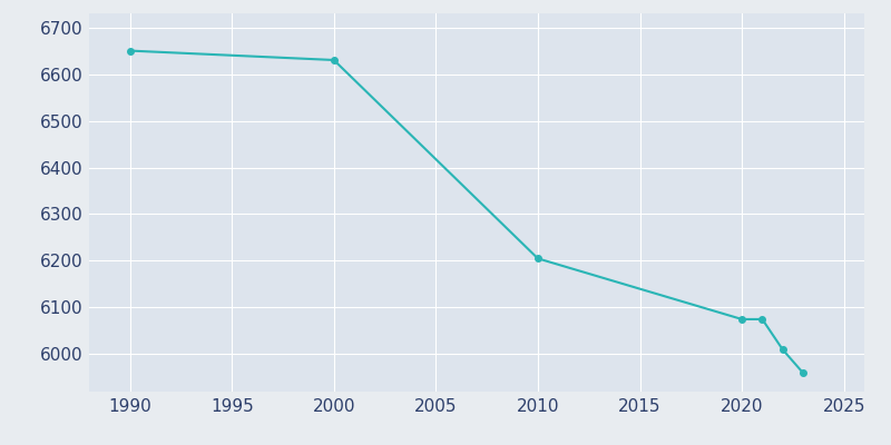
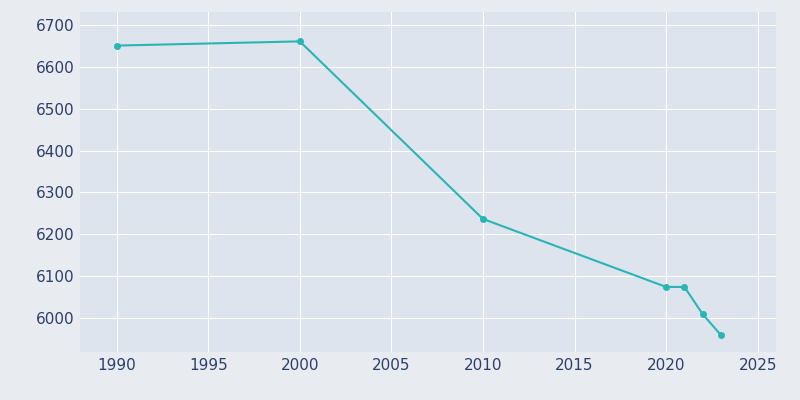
2000: 6630 -> 6660
2010: 6205 -> 6237
